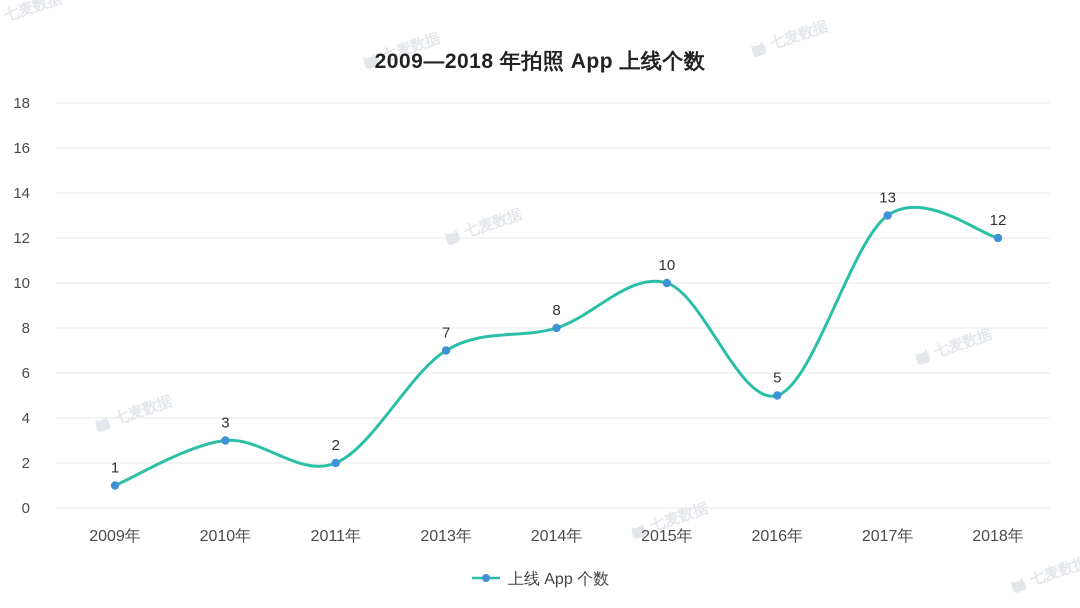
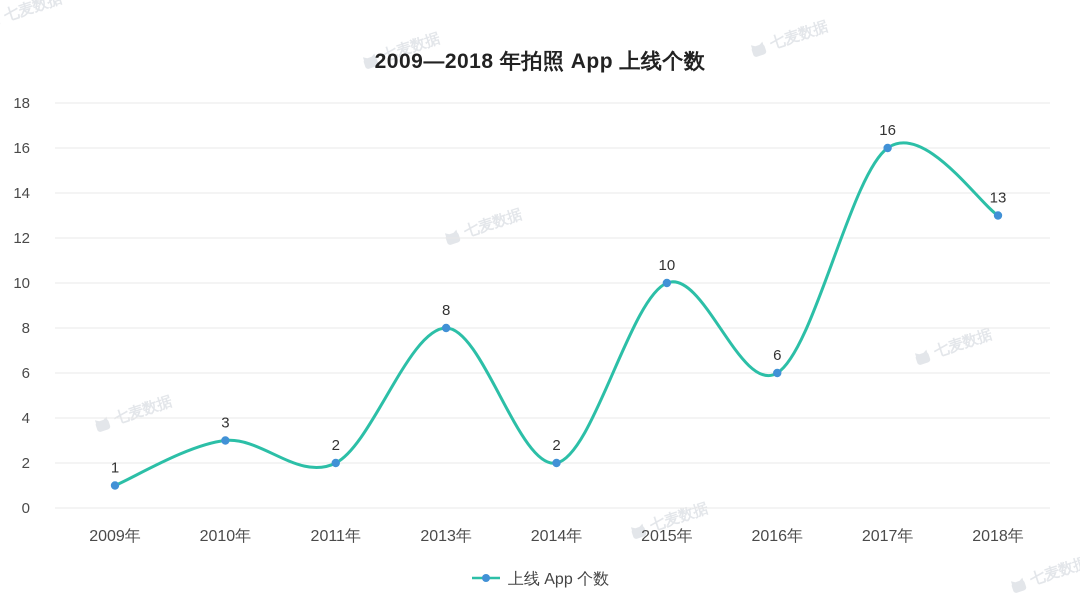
2013年: 7 -> 8
2014年: 8 -> 2
2016年: 5 -> 6
2017年: 13 -> 16
2018年: 12 -> 13
